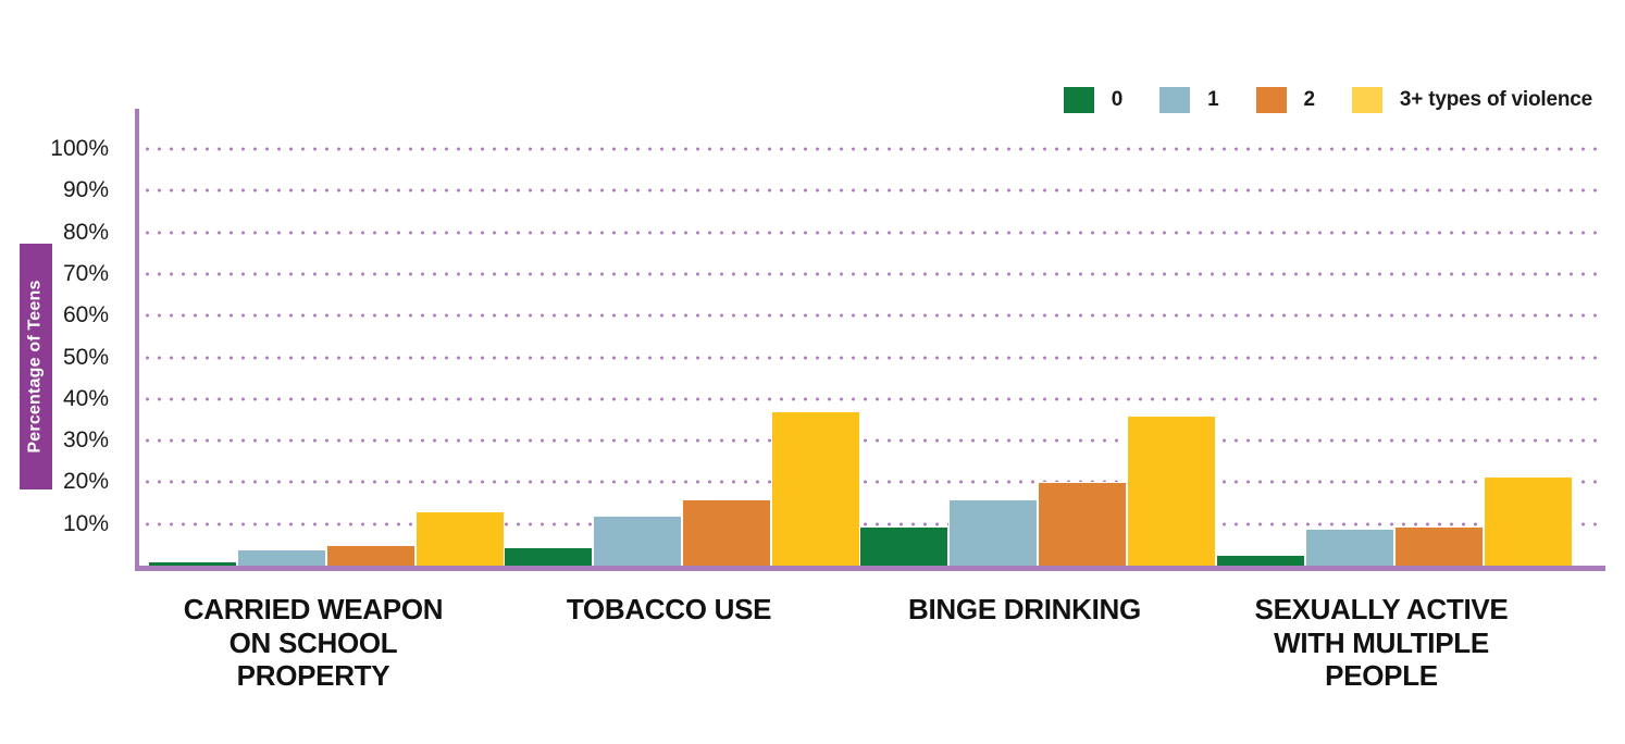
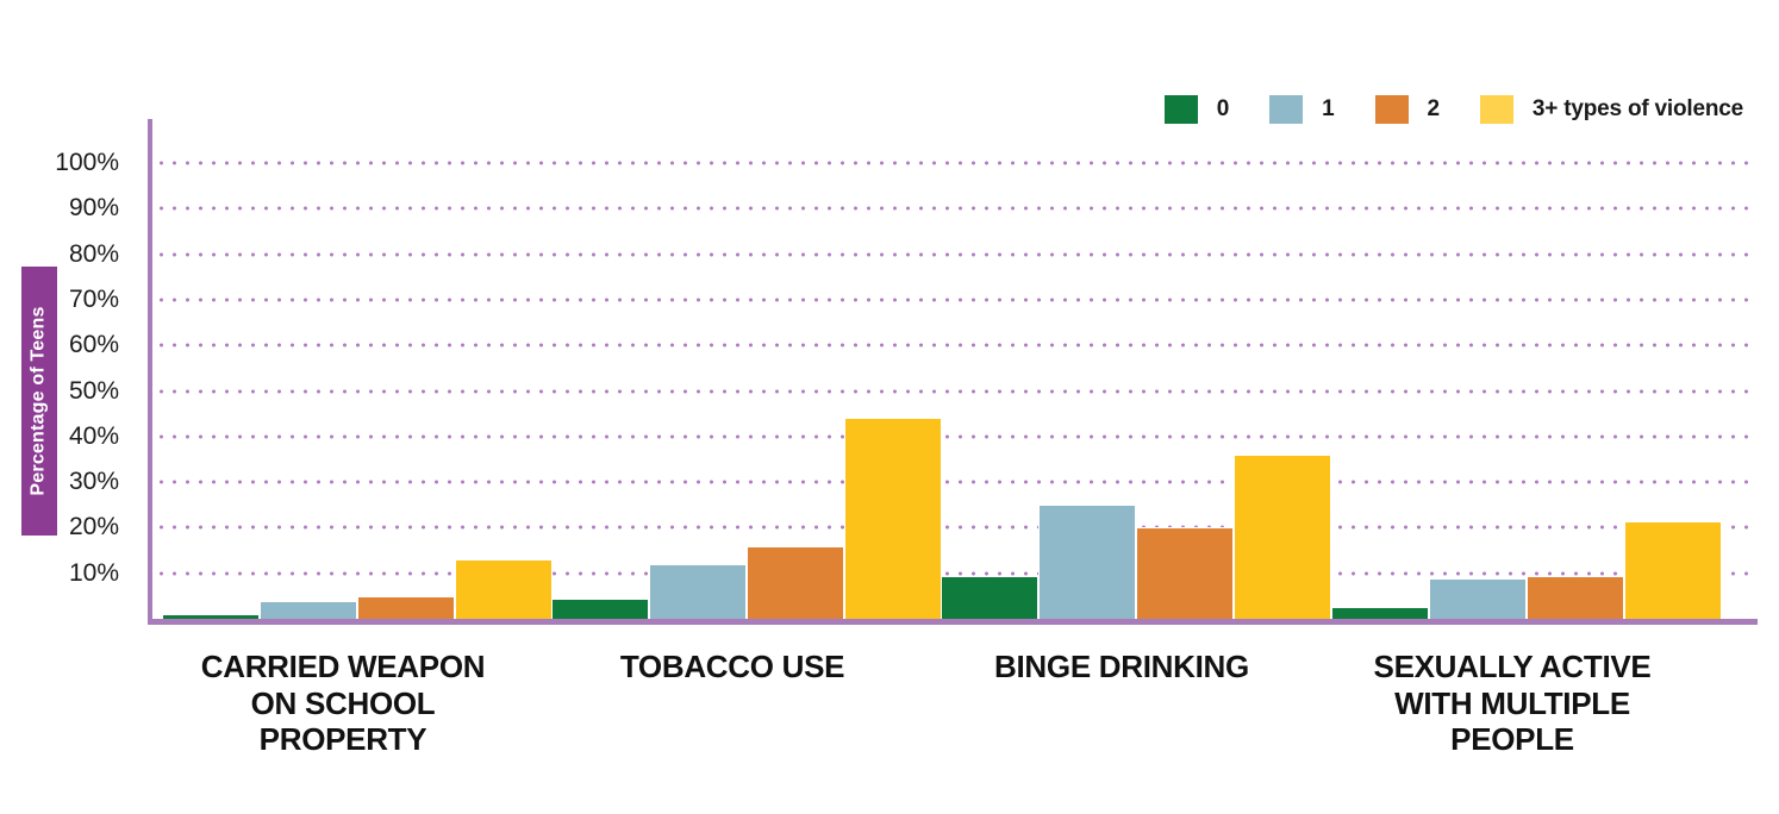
3+ types of violence/TOBACCO USE: 37% -> 44%
1/BINGE DRINKING: 16% -> 25%
